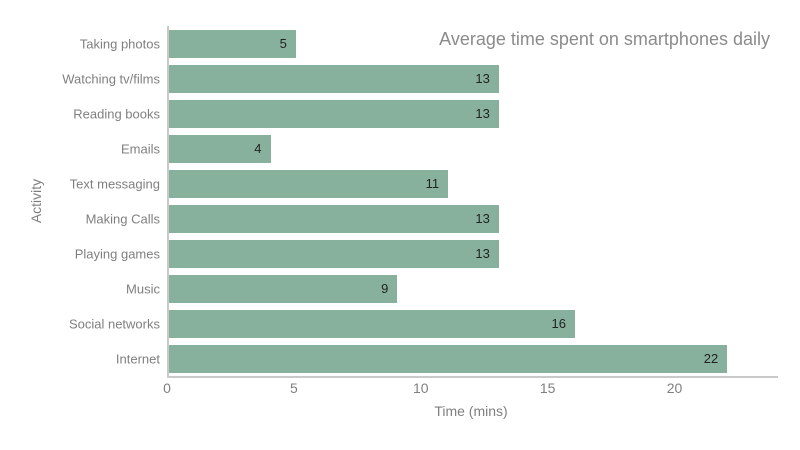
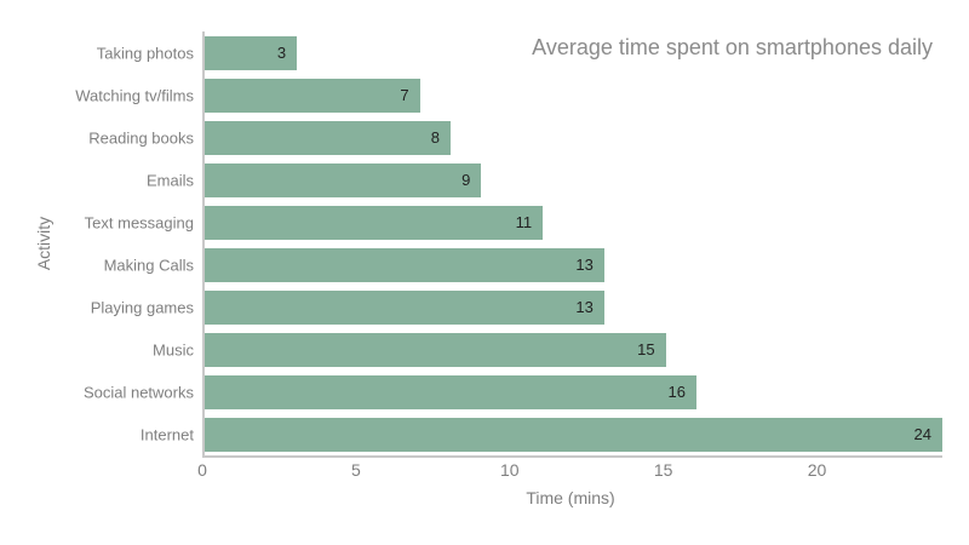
Taking photos: 5 -> 3
Watching tv/films: 13 -> 7
Reading books: 13 -> 8
Emails: 4 -> 9
Music: 9 -> 15
Internet: 22 -> 24
